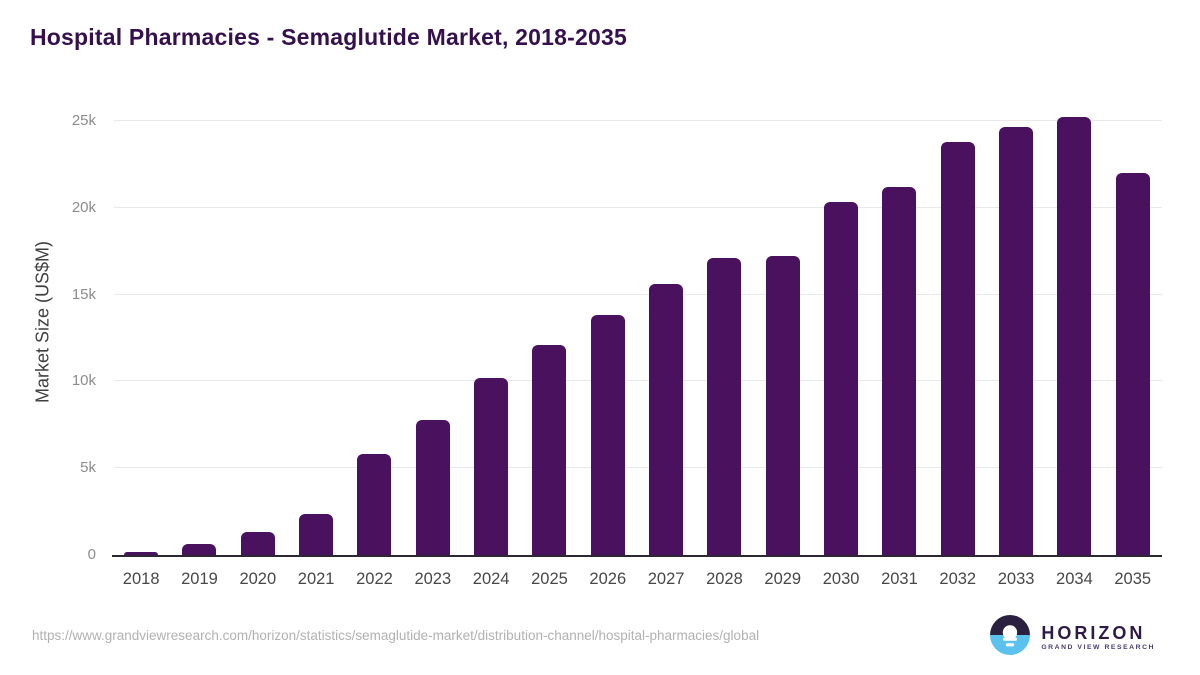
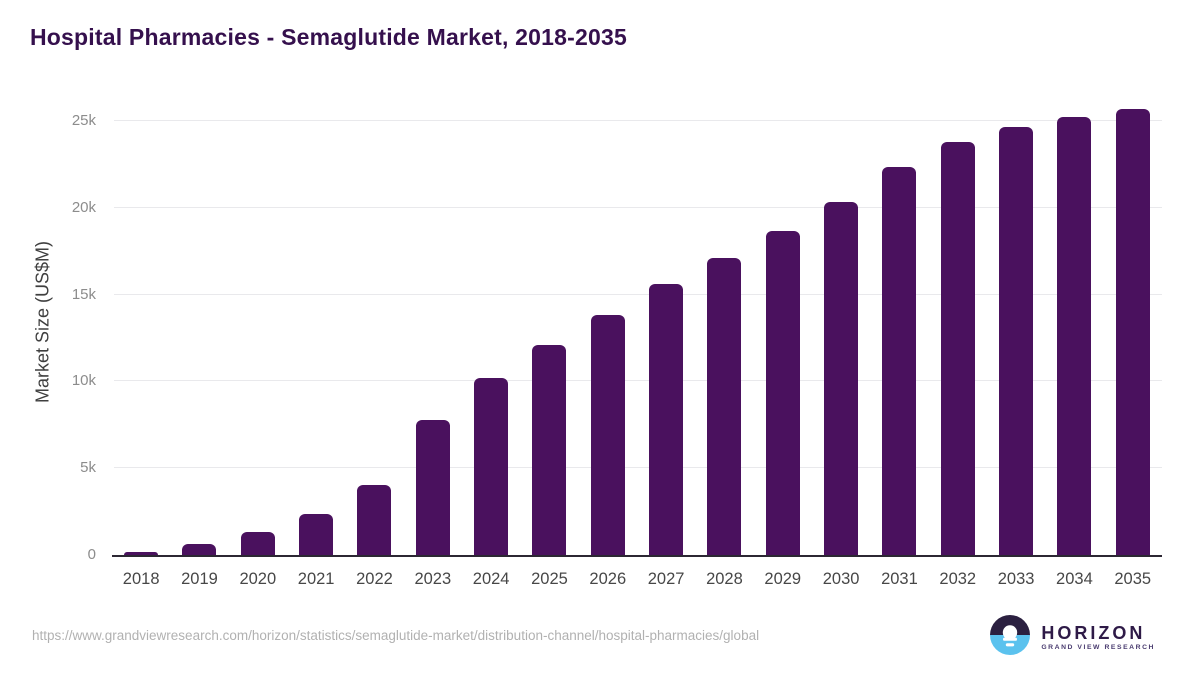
2022: 5.8k -> 4.0k
2029: 17.2k -> 18.6k
2031: 21.2k -> 22.4k
2035: 22.0k -> 25.7k
